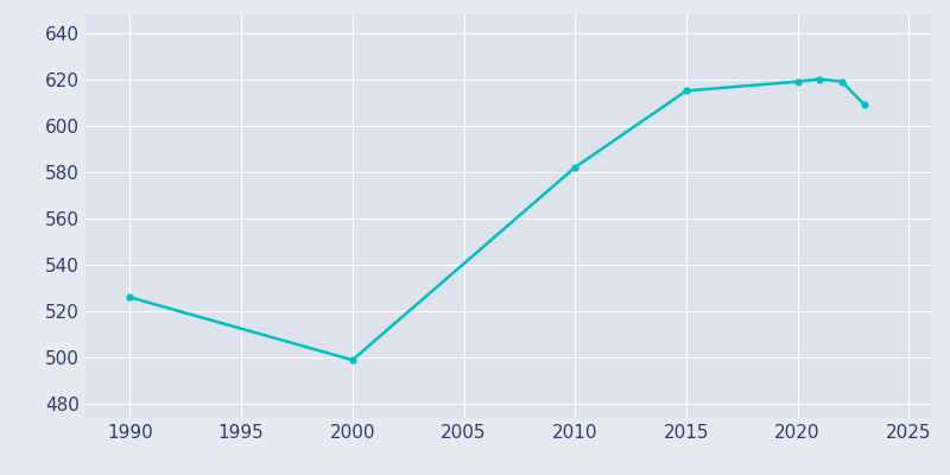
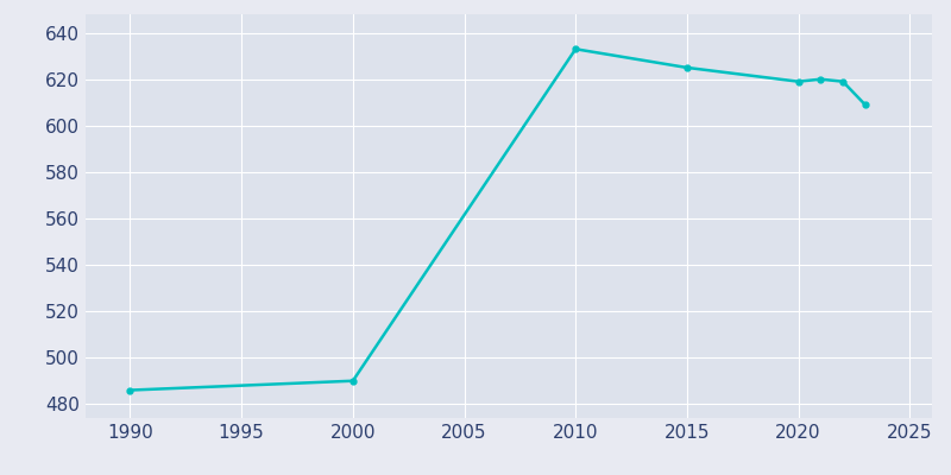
1990: 526 -> 486
2000: 499 -> 490
2010: 582 -> 633
2015: 615 -> 625
